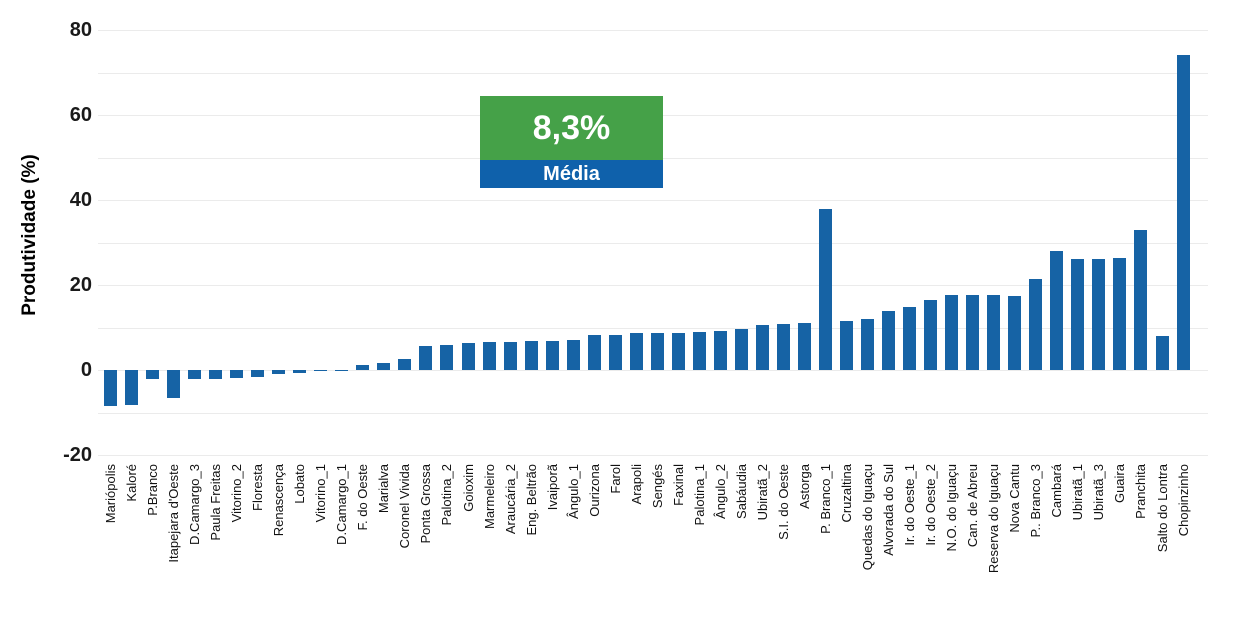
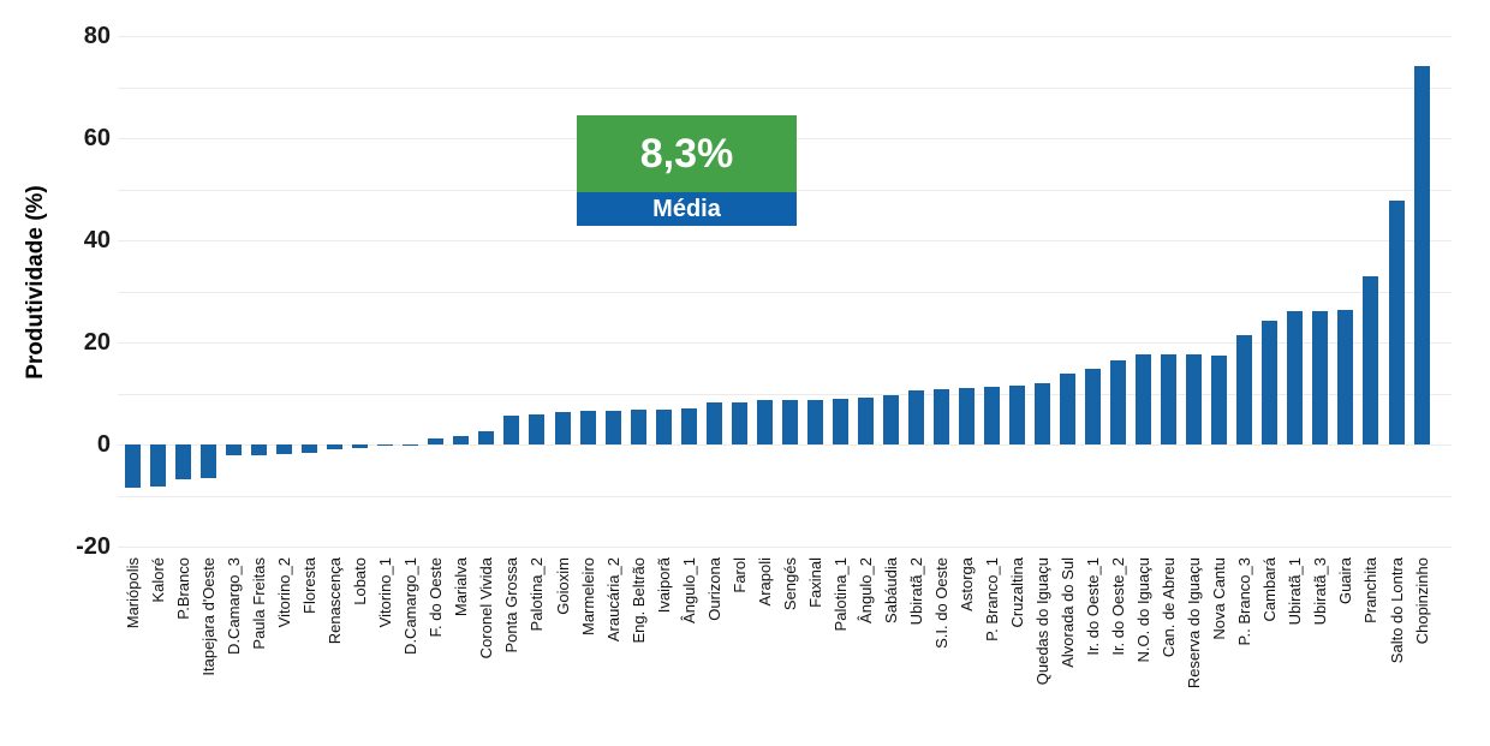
P.Branco: -2 -> -7
P. Branco_1: 38 -> 11
Cambará: 28 -> 24
Salto do Lontra: 8 -> 48
